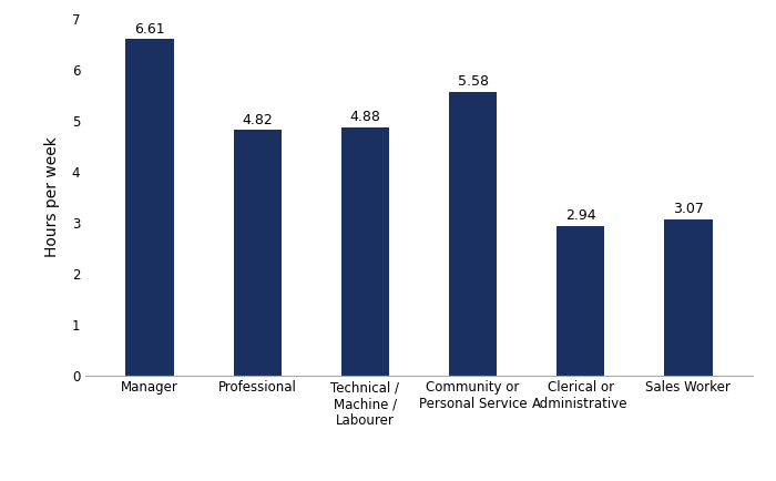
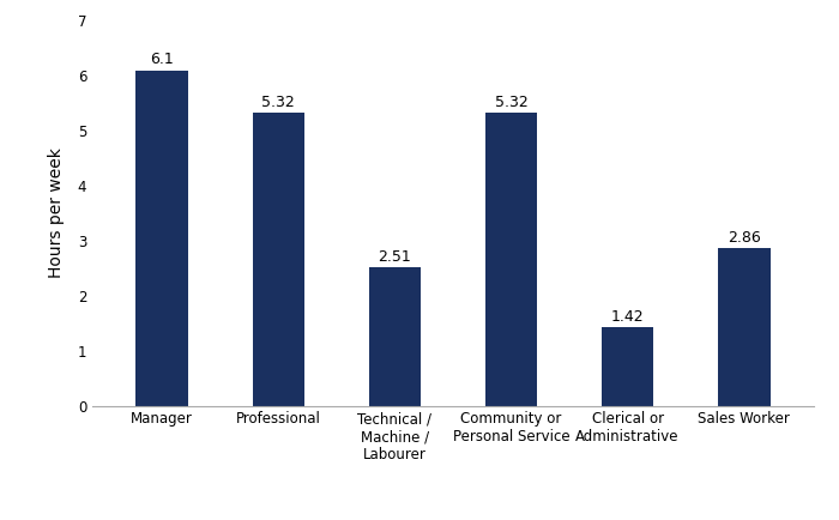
Manager: 6.61 -> 6.1
Professional: 4.82 -> 5.32
Technical / Machine / Labourer: 4.88 -> 2.51
Community or Personal Service: 5.58 -> 5.32
Clerical or Administrative: 2.94 -> 1.42
Sales Worker: 3.07 -> 2.86
